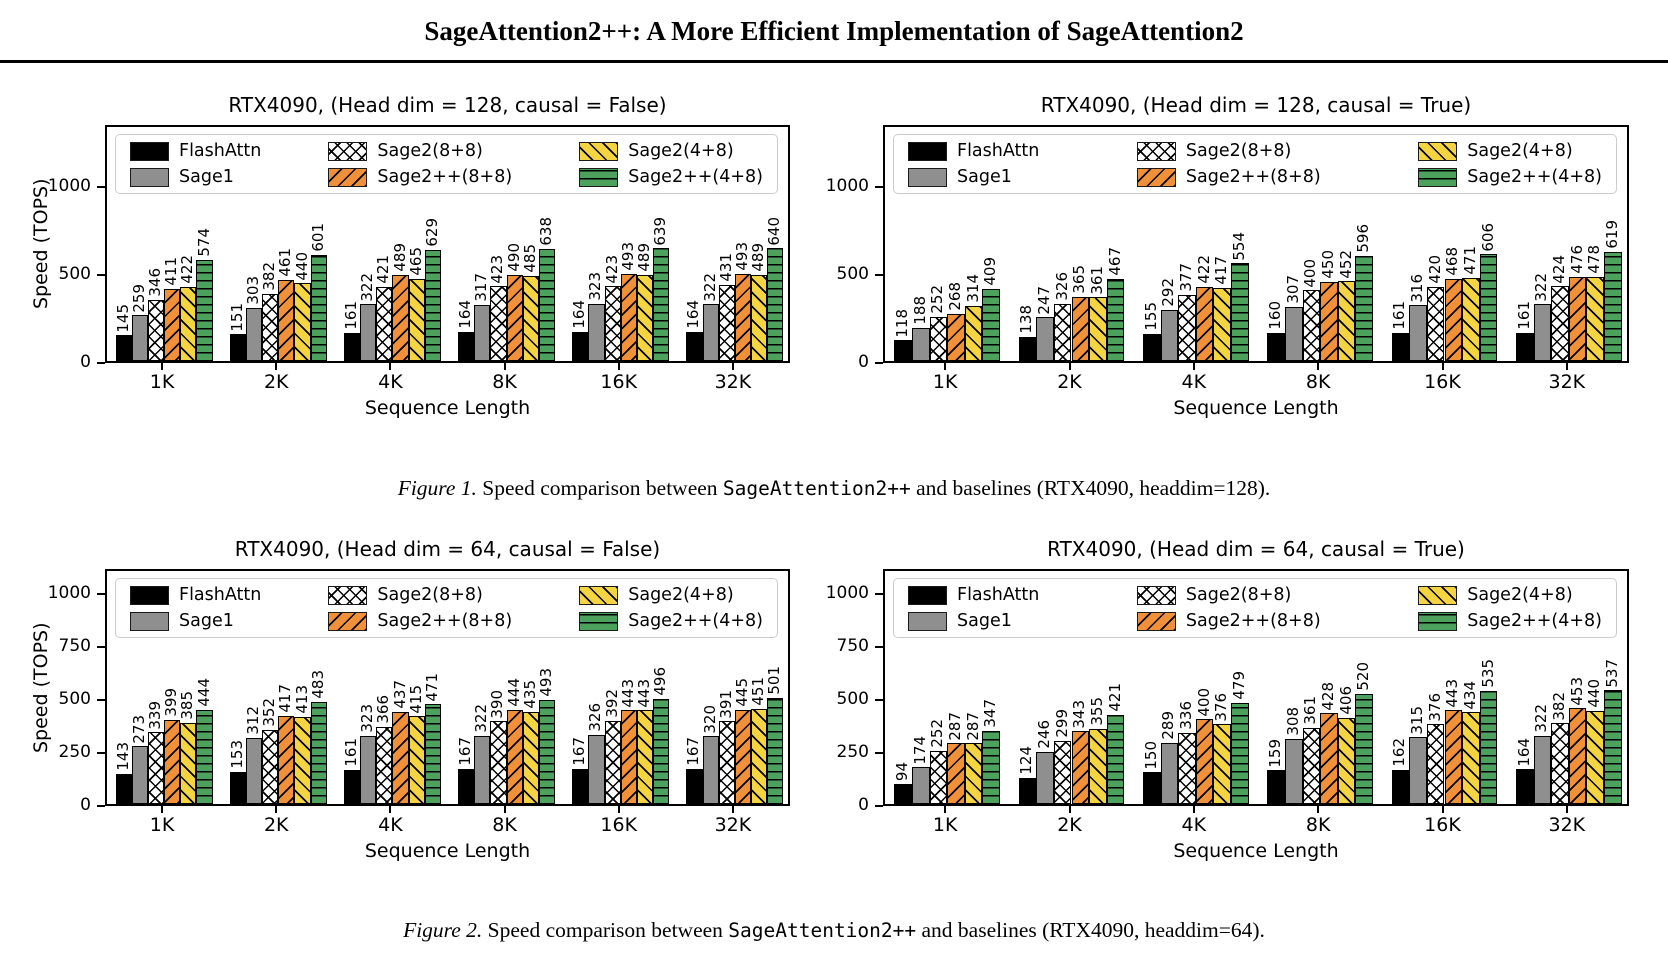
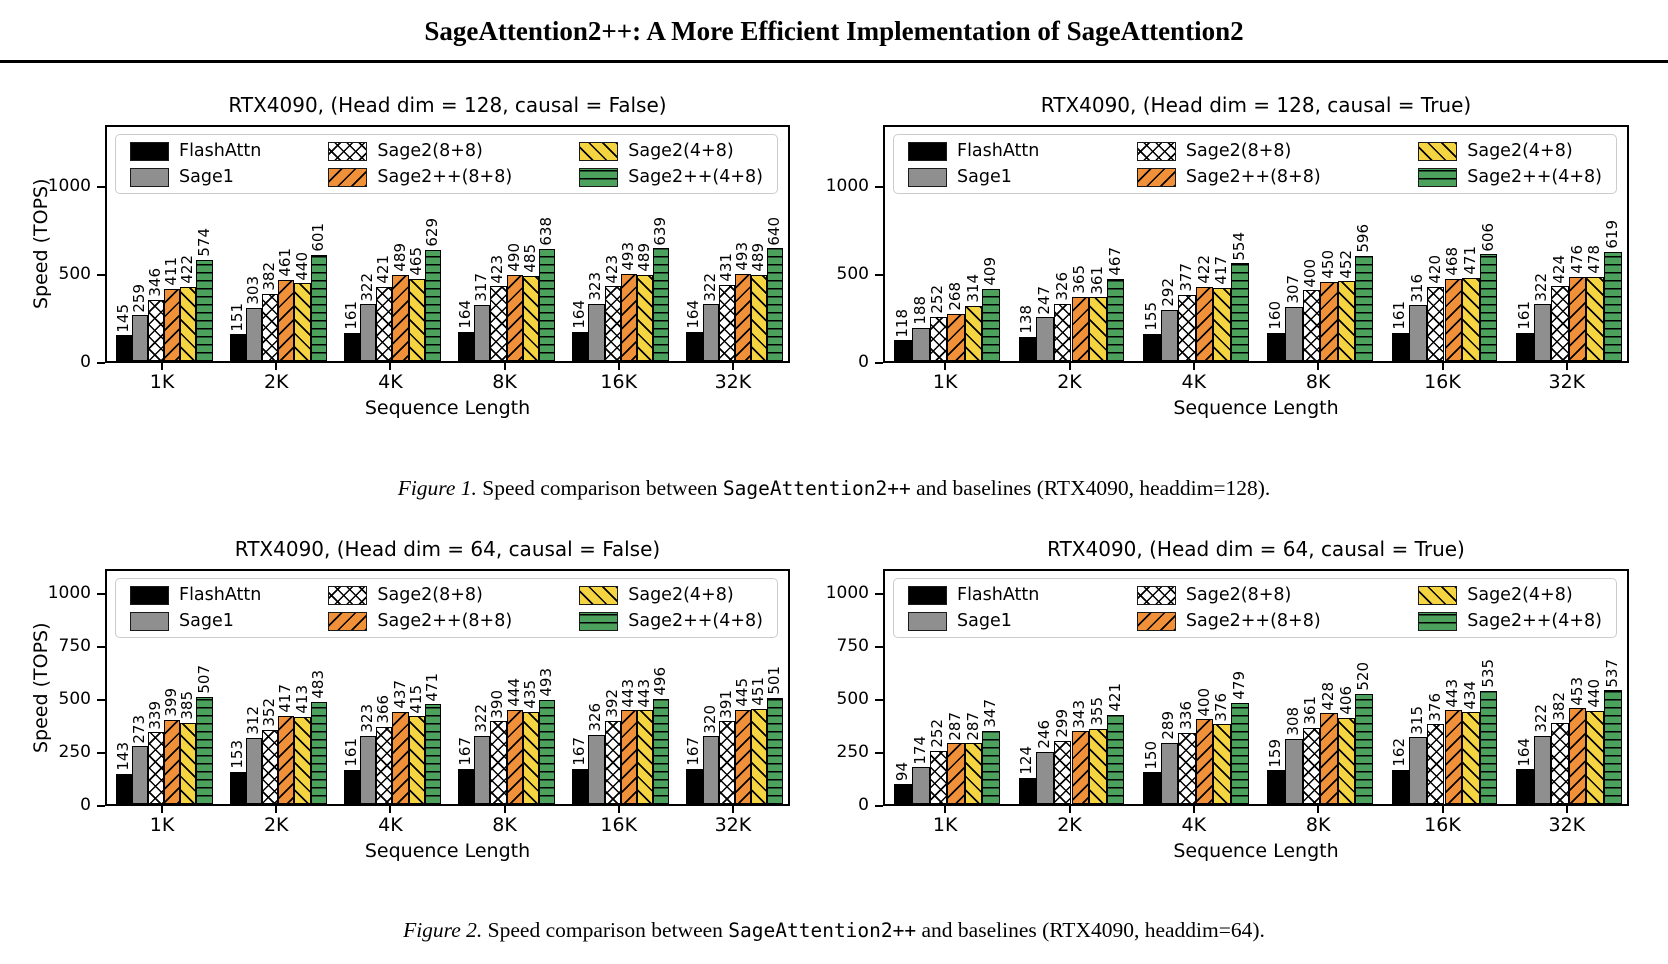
RTX4090, (Head dim = 64, causal = False)/Sage2++(4+8)/1K: 444 -> 507
